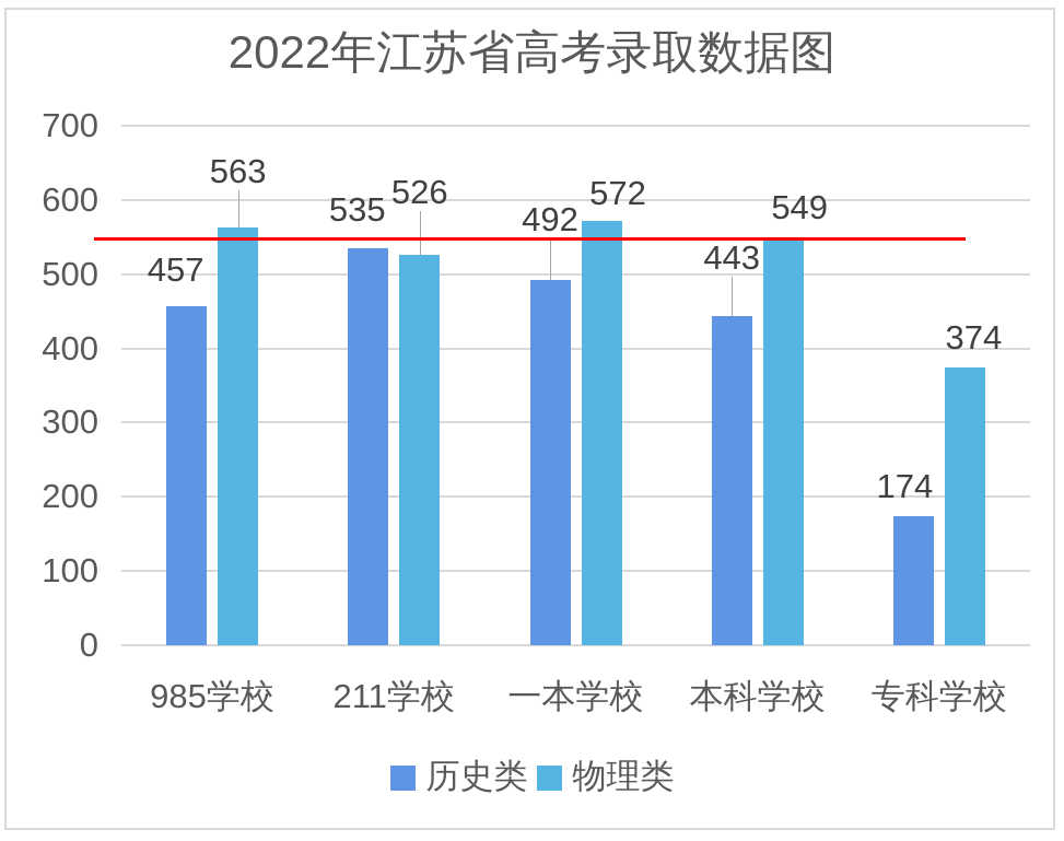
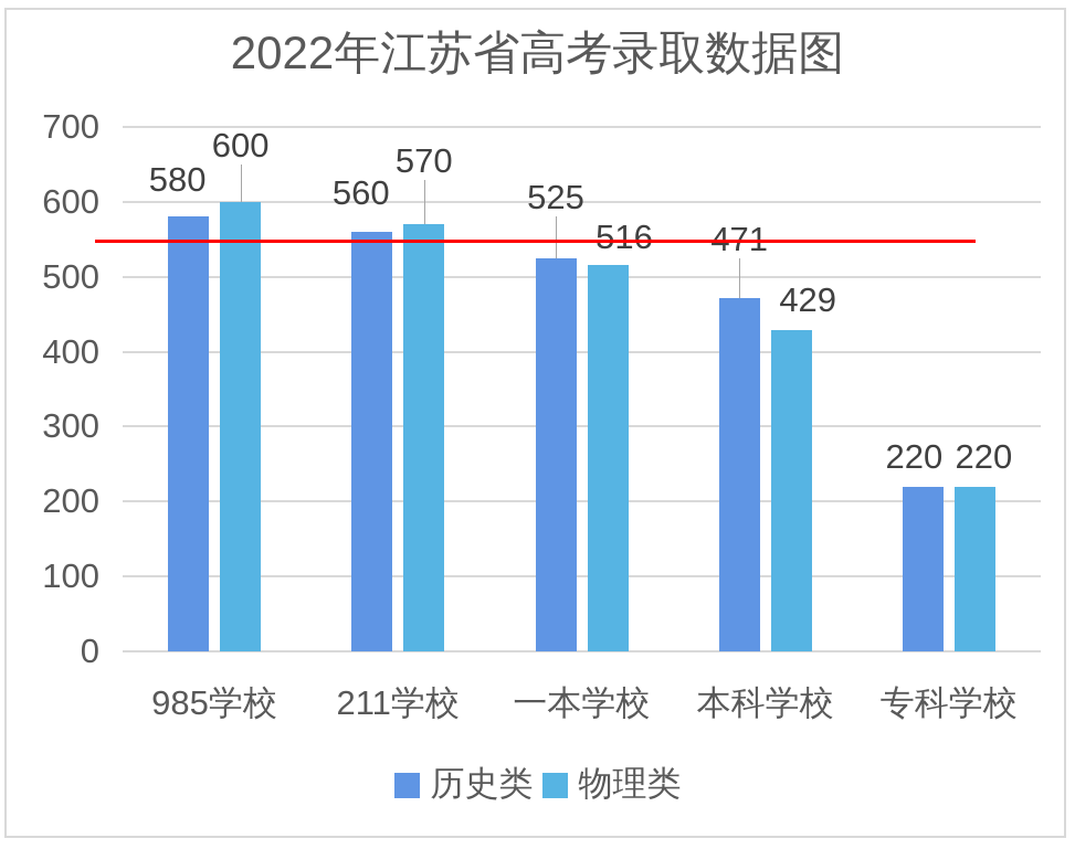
历史类/985学校: 457 -> 580
物理类/985学校: 563 -> 600
历史类/211学校: 535 -> 560
物理类/211学校: 526 -> 570
历史类/一本学校: 492 -> 525
物理类/一本学校: 572 -> 516
历史类/本科学校: 443 -> 471
物理类/本科学校: 549 -> 429
历史类/专科学校: 174 -> 220
物理类/专科学校: 374 -> 220
